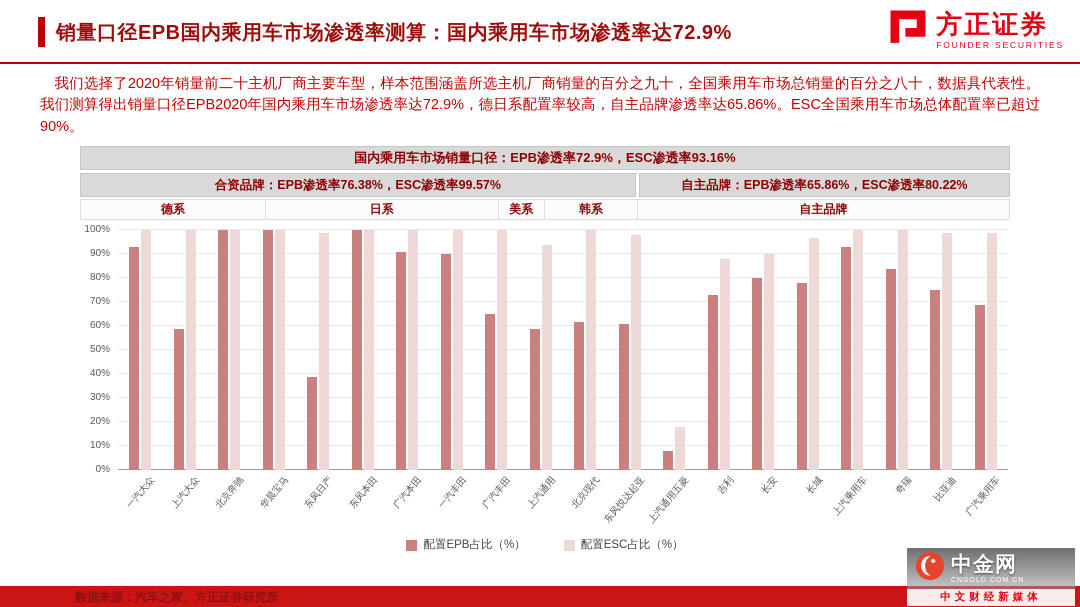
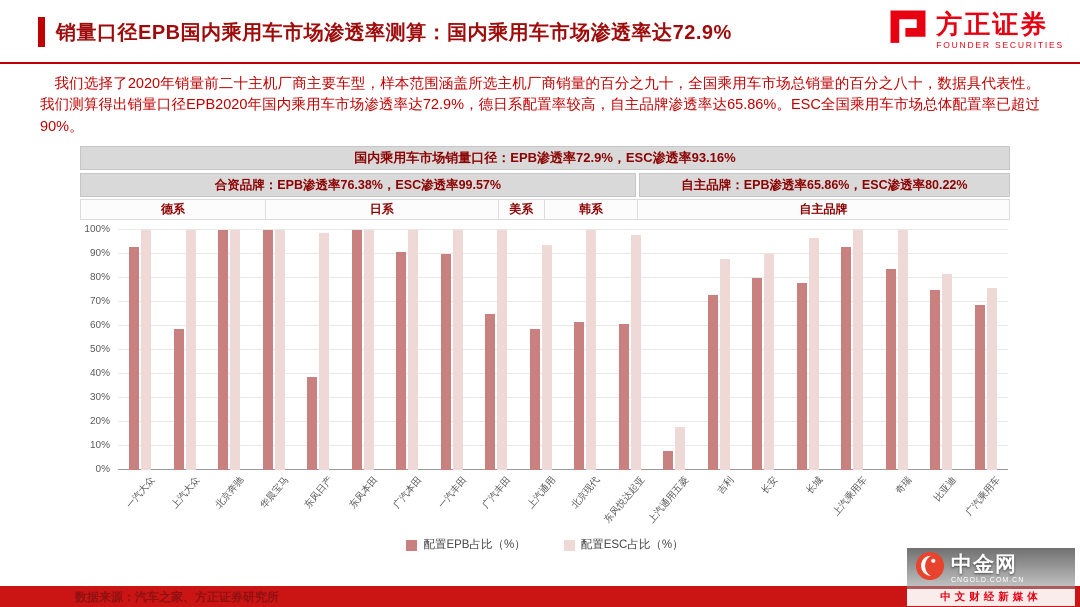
配置ESC占比（%）/比亚迪: 99% -> 82%
配置ESC占比（%）/广汽乘用车: 99% -> 76%
